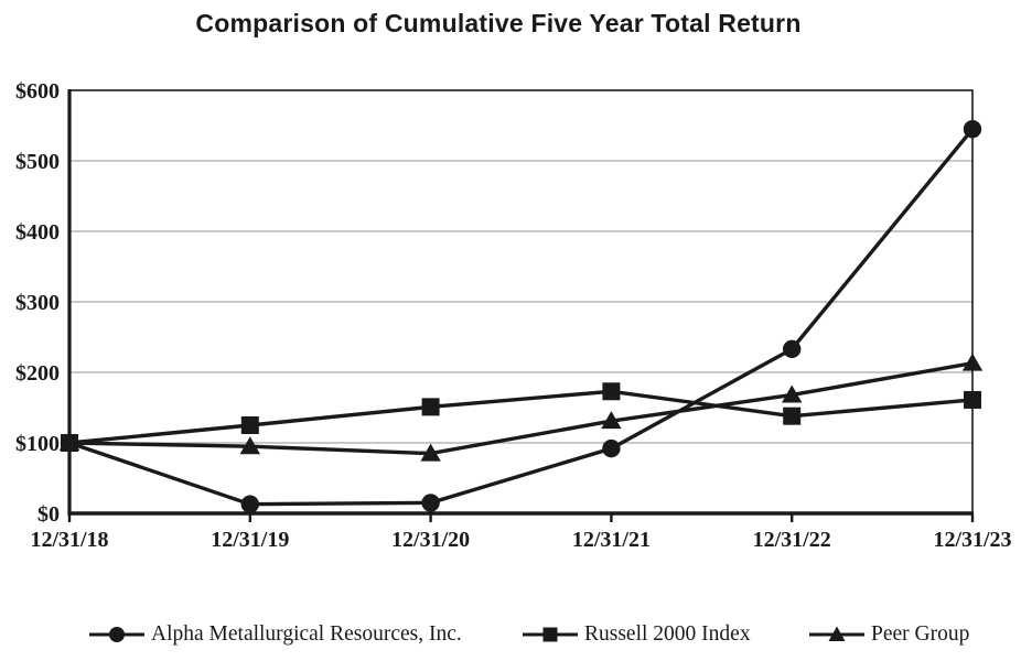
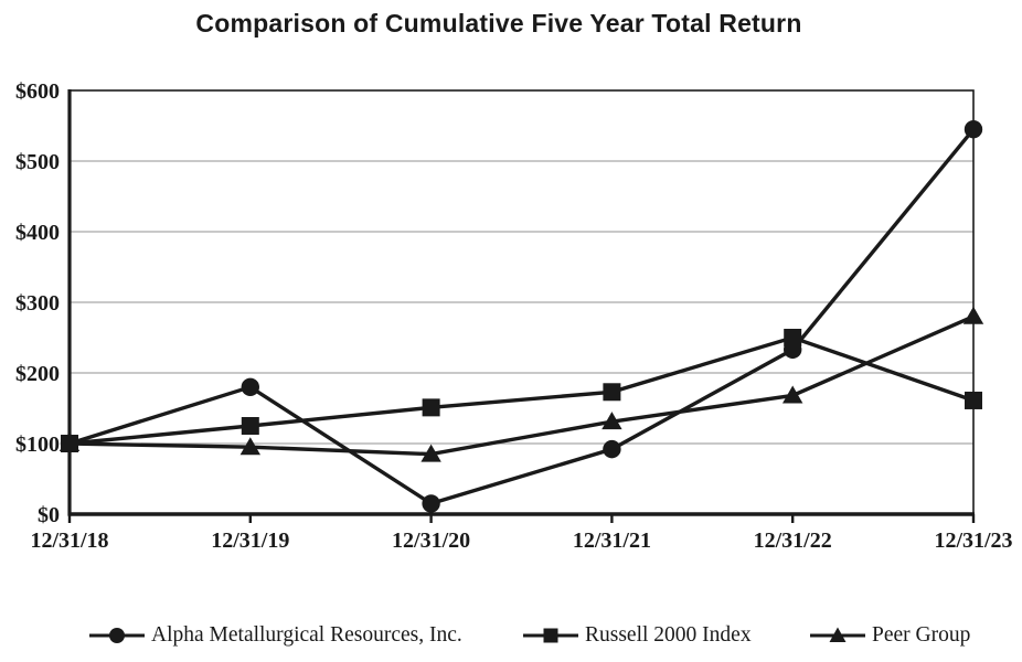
Alpha Metallurgical Resources, Inc./12/31/19: $10 -> $180
Russell 2000 Index/12/31/22: $140 -> $250
Peer Group/12/31/23: $210 -> $280
